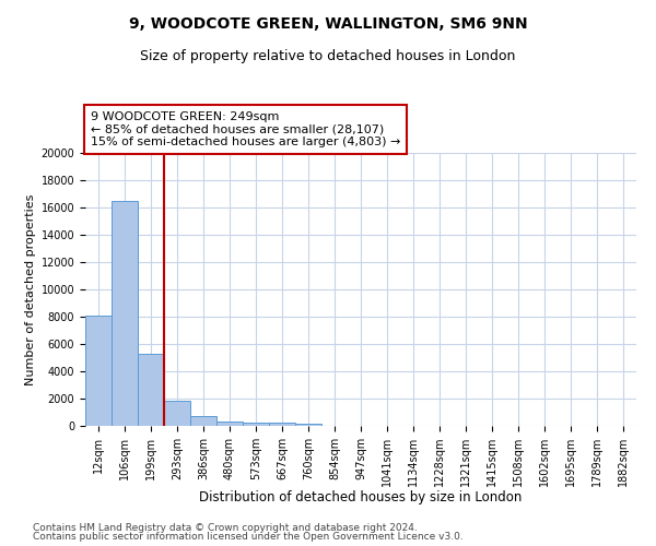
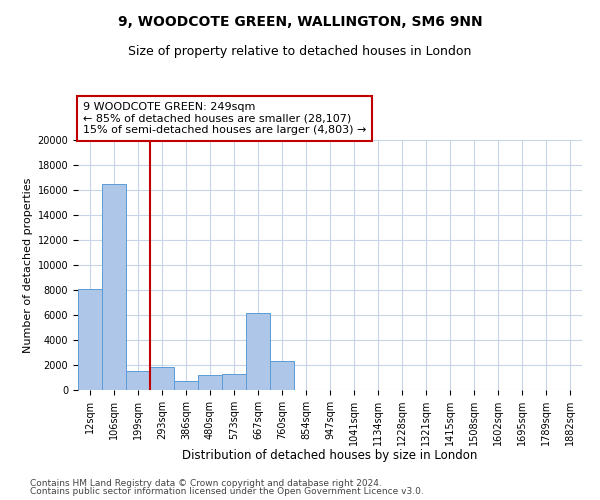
199sqm: 5300 -> 1500
480sqm: 400 -> 1200
573sqm: 300 -> 1300
667sqm: 200 -> 6200
760sqm: 200 -> 2300
